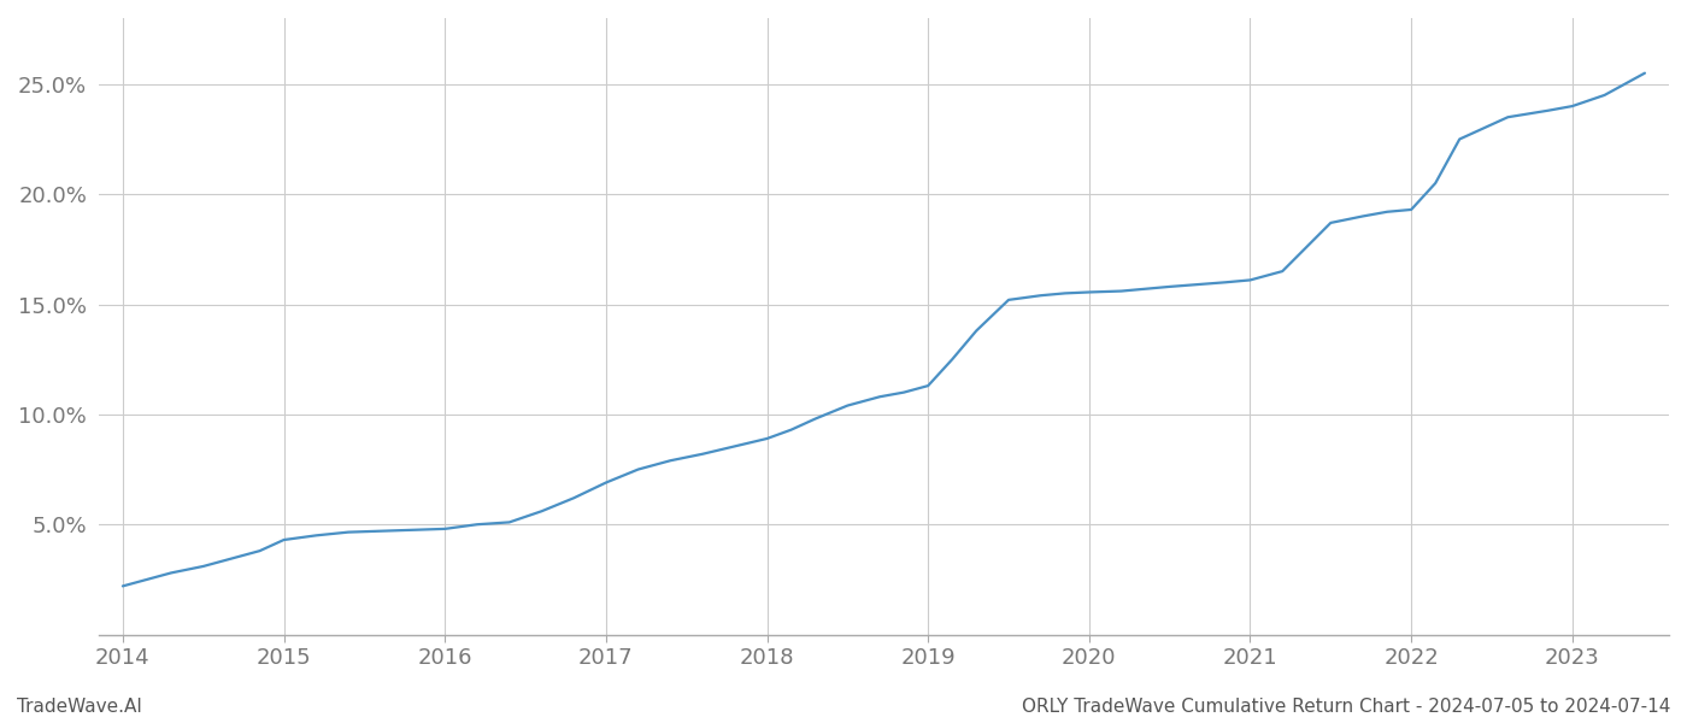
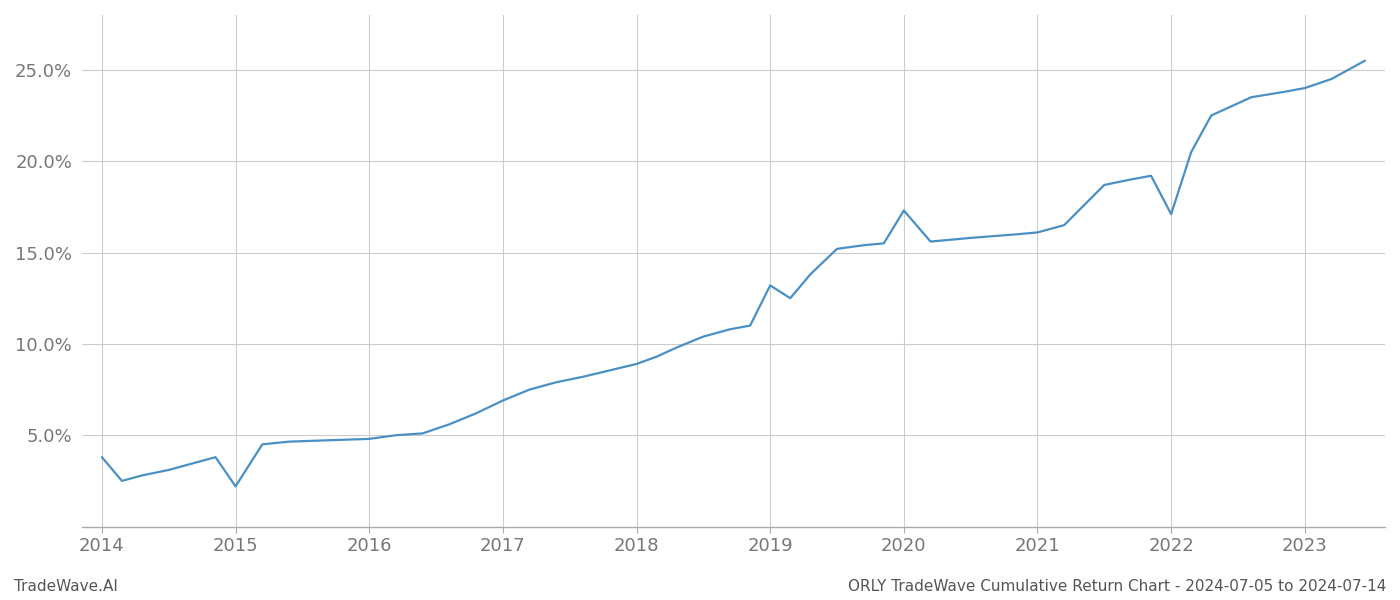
2014: 2.2% -> 3.8%
2015: 4.3% -> 2.2%
2019: 11.3% -> 13.2%
2020: 15.6% -> 17.3%
2022: 19.3% -> 17.1%
